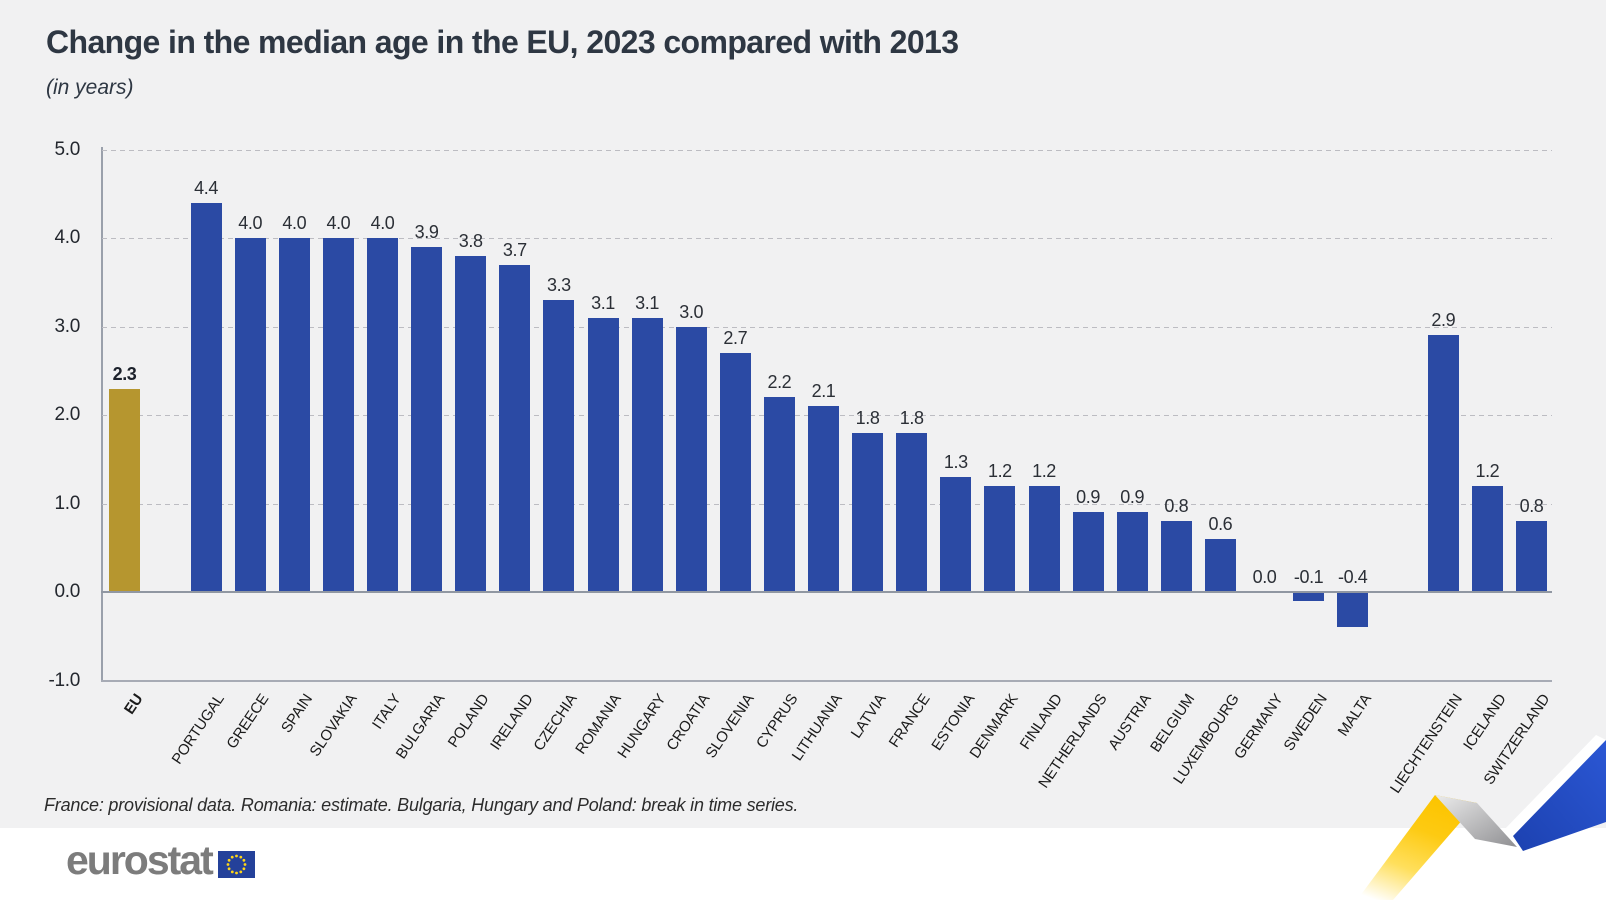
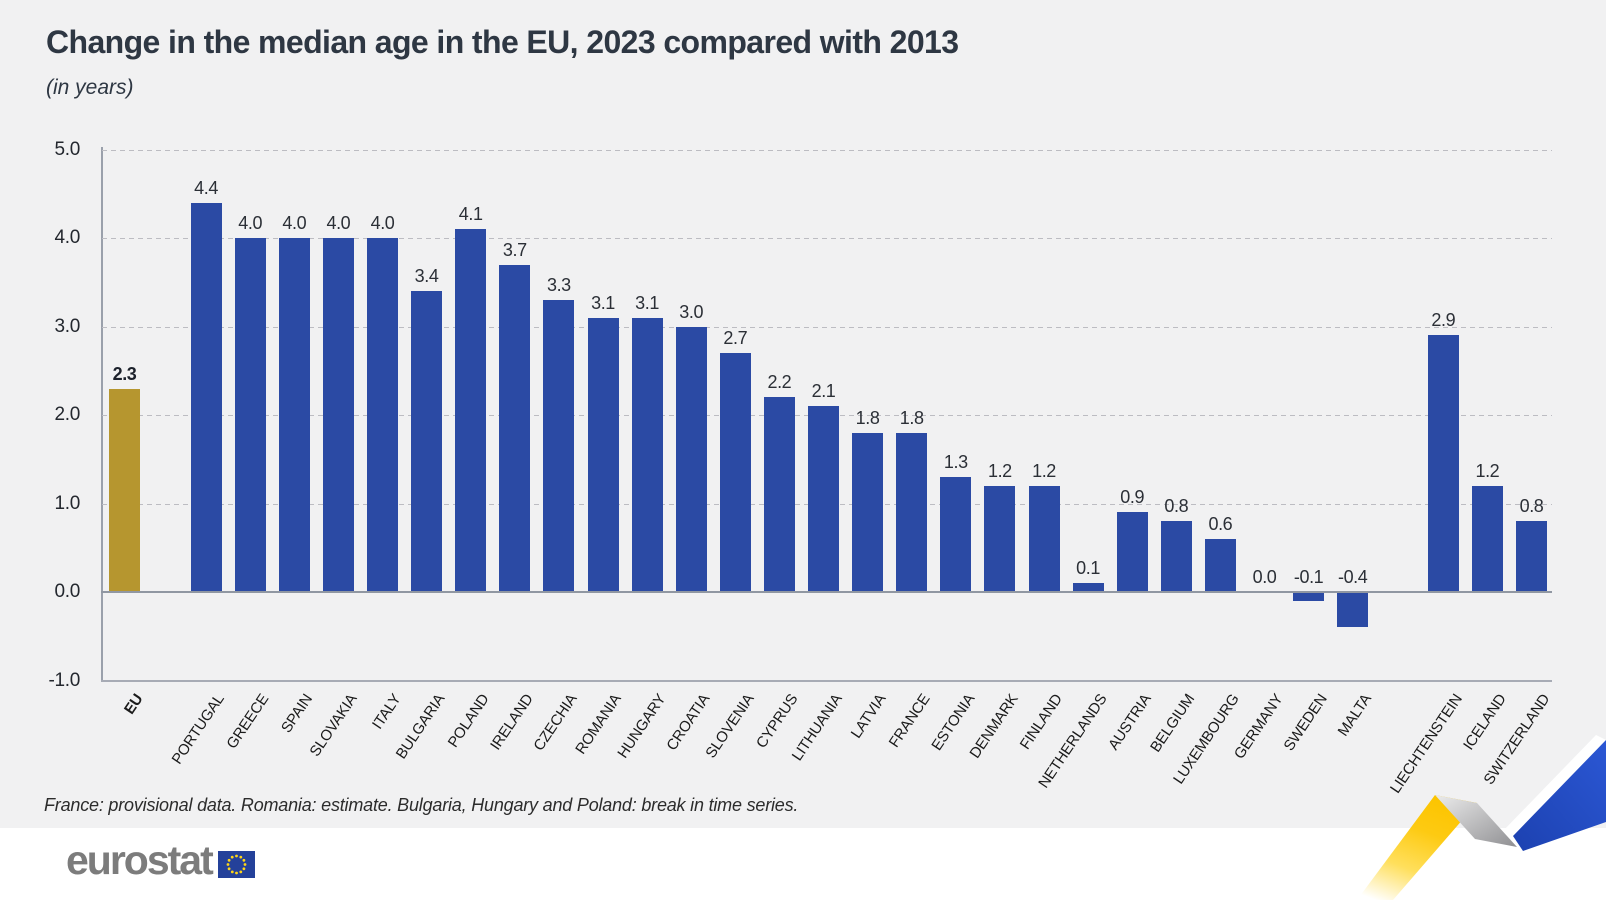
BULGARIA: 3.9 -> 3.4
POLAND: 3.8 -> 4.1
NETHERLANDS: 0.9 -> 0.1
